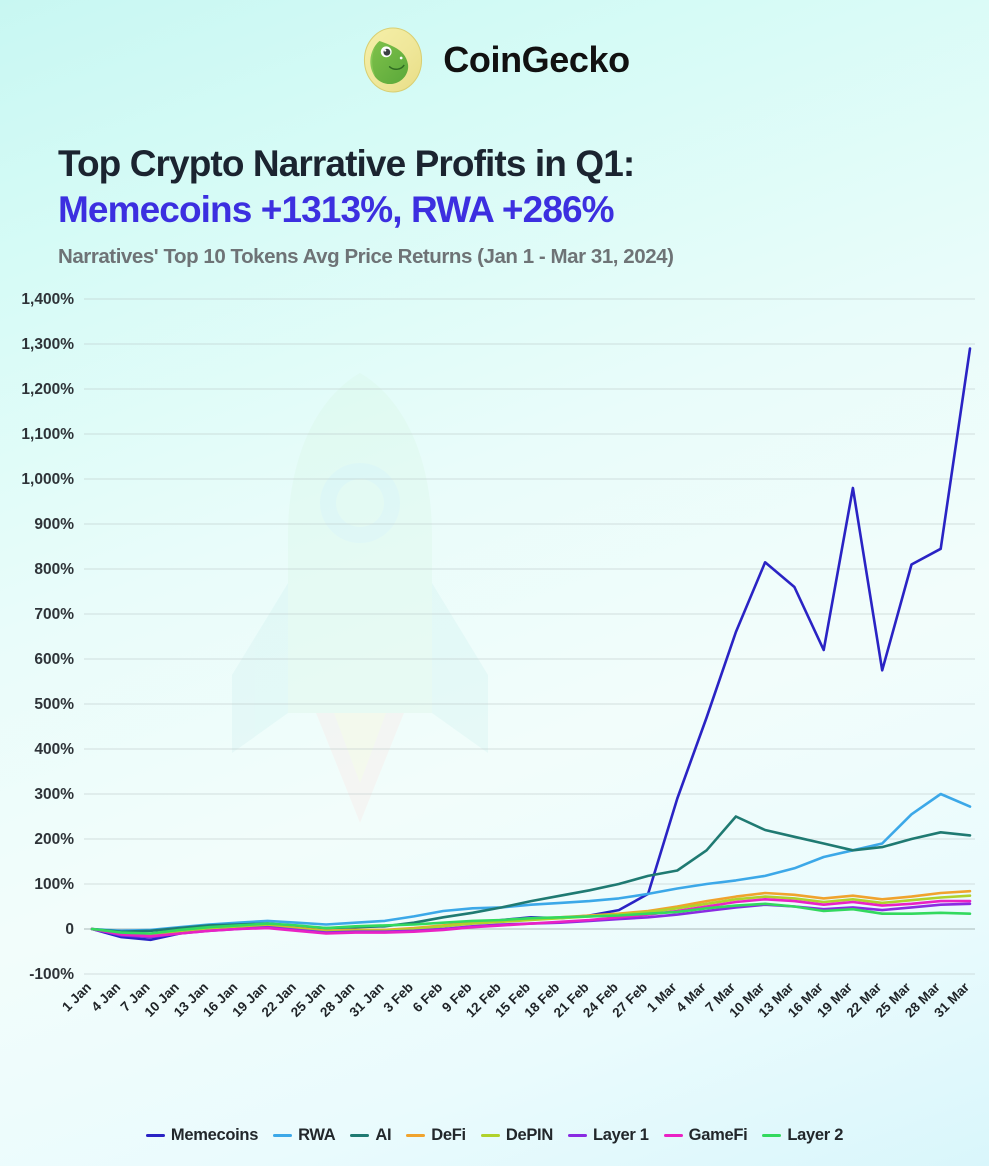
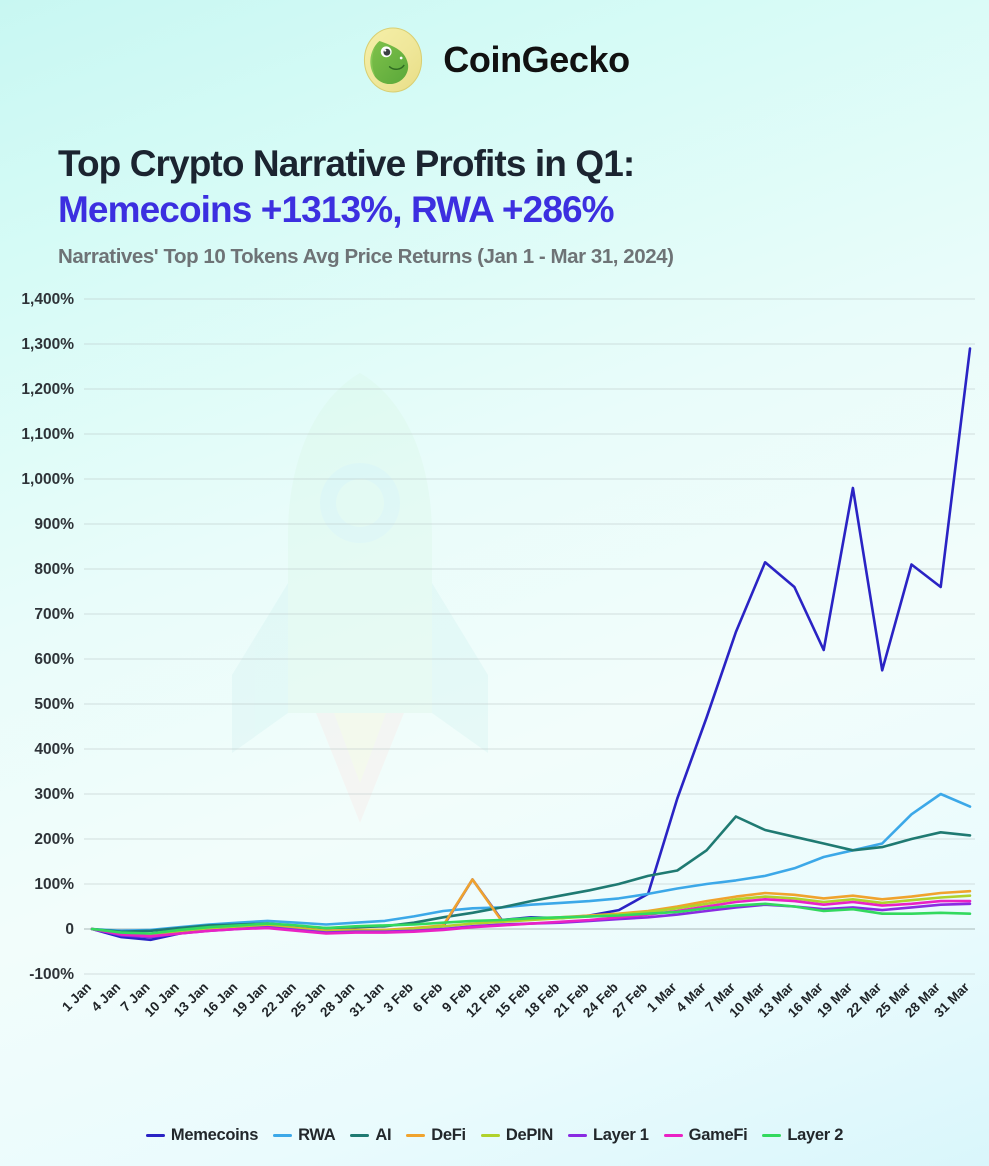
Memecoins/9 Feb: 10% -> 110%
DeFi/9 Feb: 10% -> 110%
Memecoins/28 Mar: 840% -> 760%
